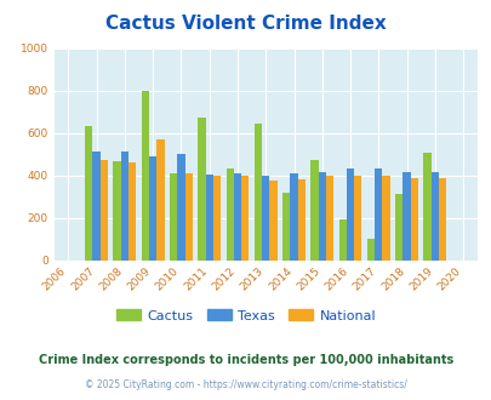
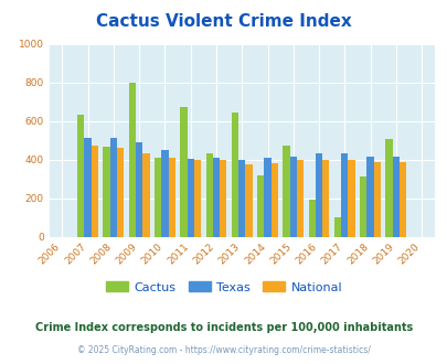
National/2009: 570 -> 430
Texas/2010: 500 -> 450
